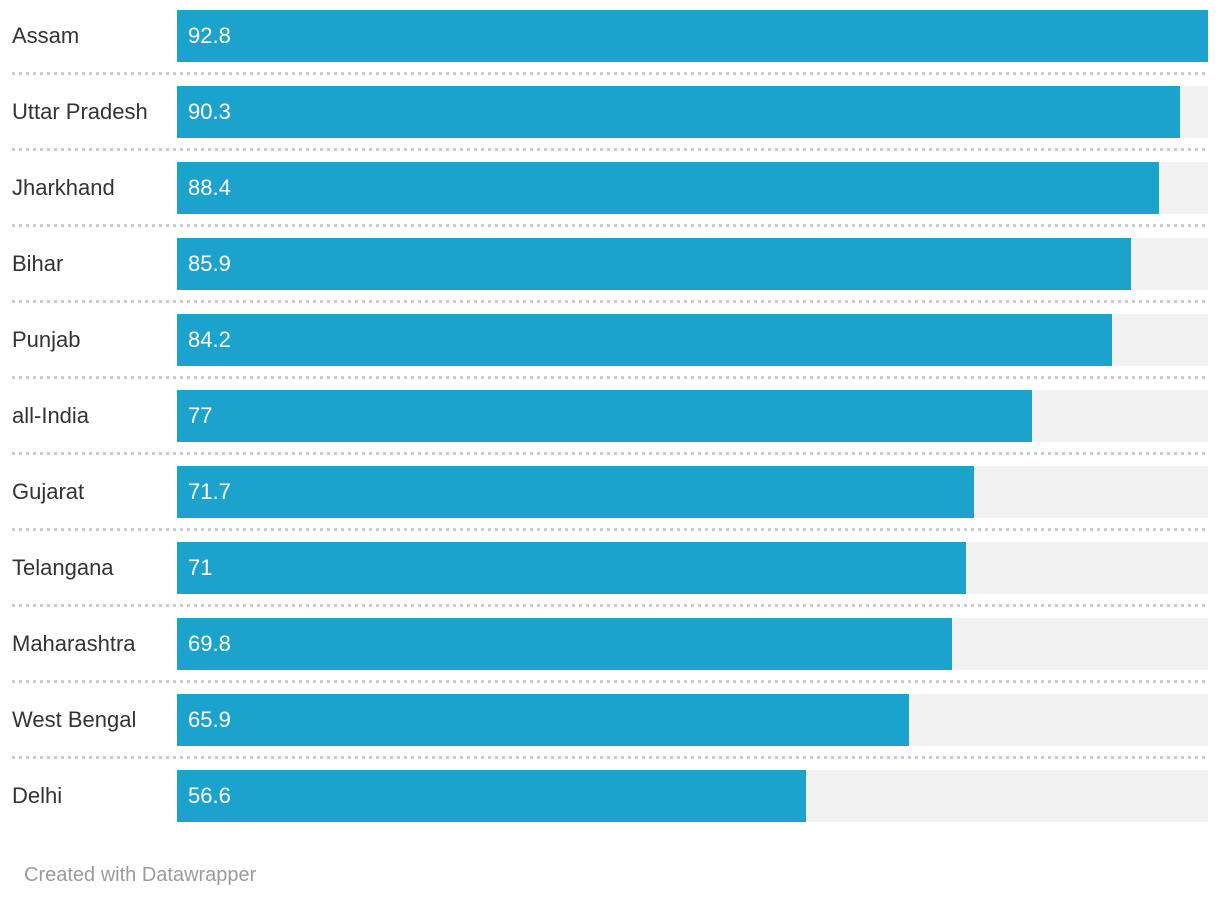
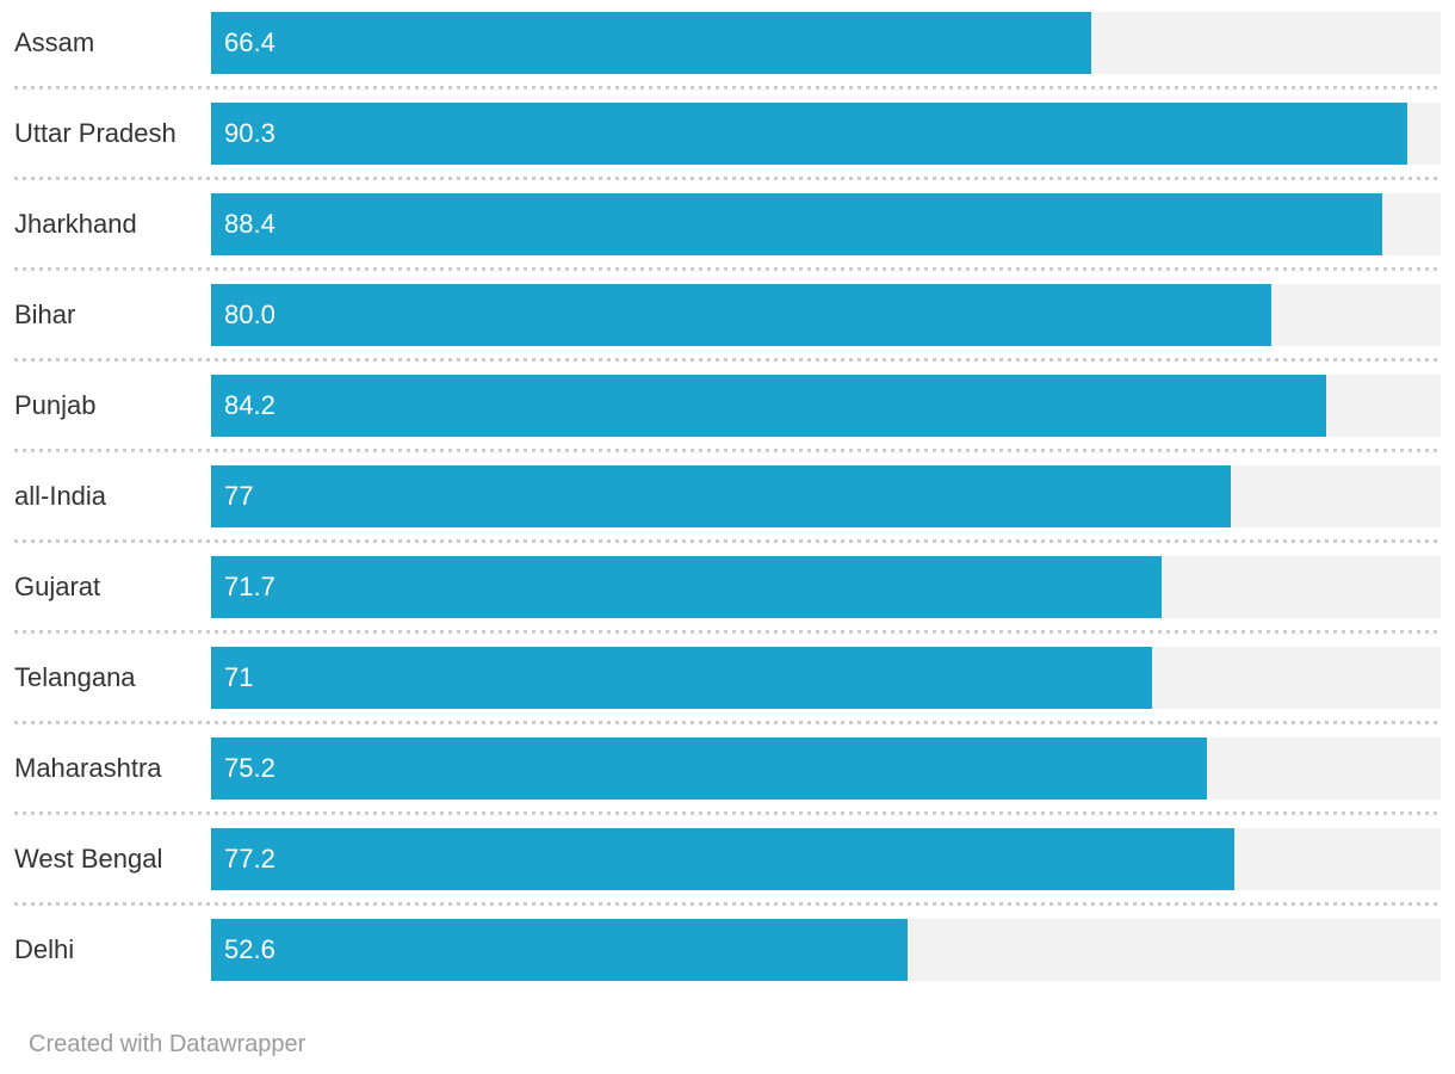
Assam: 92.8 -> 66.4
Bihar: 85.9 -> 80.0
Maharashtra: 69.8 -> 75.2
West Bengal: 65.9 -> 77.2
Delhi: 56.6 -> 52.6
